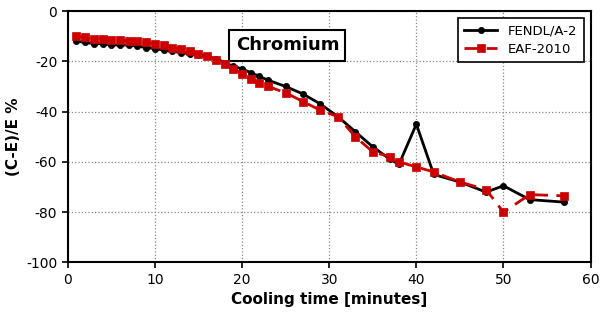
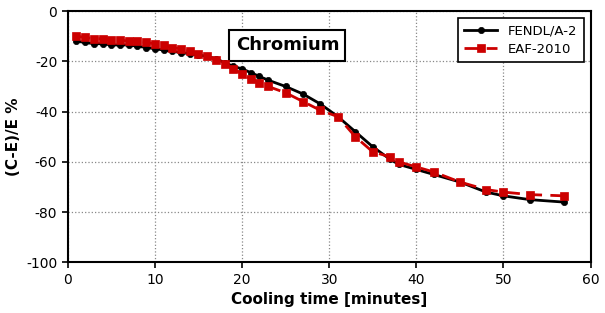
FENDL/A-2/40: -45.0 -> -63.0
FENDL/A-2/50: -69.5 -> -73.5
EAF-2010/50: -80.0 -> -72.0
